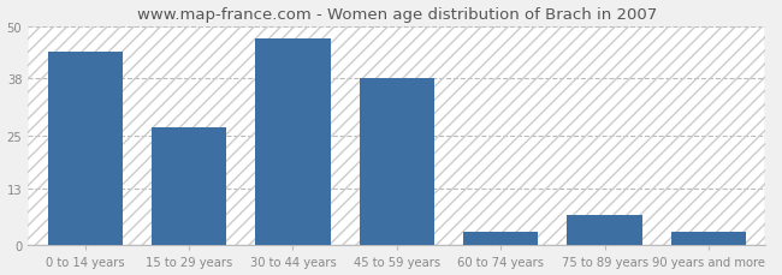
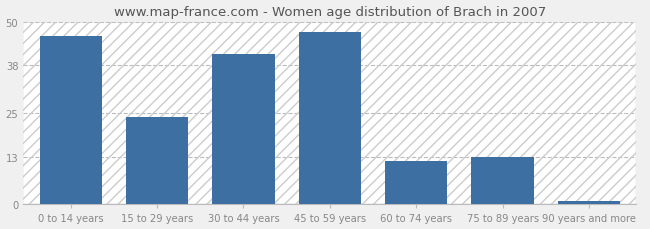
0 to 14 years: 44 -> 46
15 to 29 years: 27 -> 24
30 to 44 years: 47 -> 41
45 to 59 years: 38 -> 47
60 to 74 years: 3 -> 12
75 to 89 years: 7 -> 13
90 years and more: 3 -> 1
